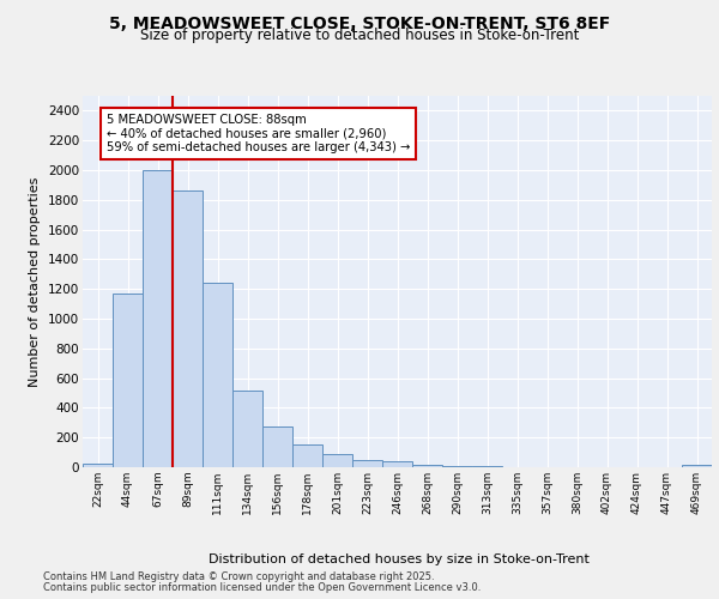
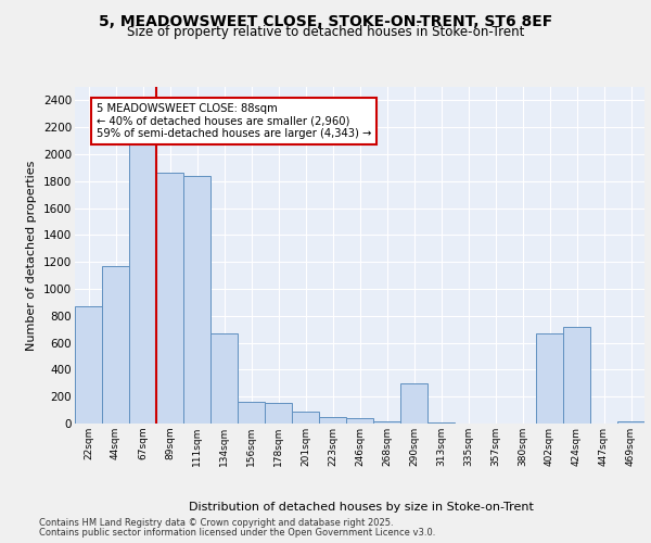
22sqm: 20 -> 870
67sqm: 2000 -> 2080
111sqm: 1240 -> 1840
134sqm: 520 -> 670
156sqm: 280 -> 160
290sqm: 10 -> 300
402sqm: 0 -> 670
424sqm: 0 -> 720
